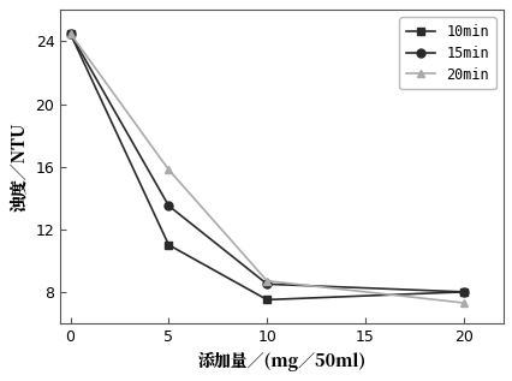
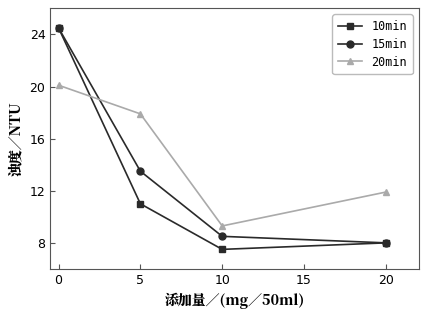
20min/0: 24.5 -> 20.1
20min/5: 15.8 -> 17.9
20min/10: 8.7 -> 9.3
20min/20: 7.3 -> 11.9
